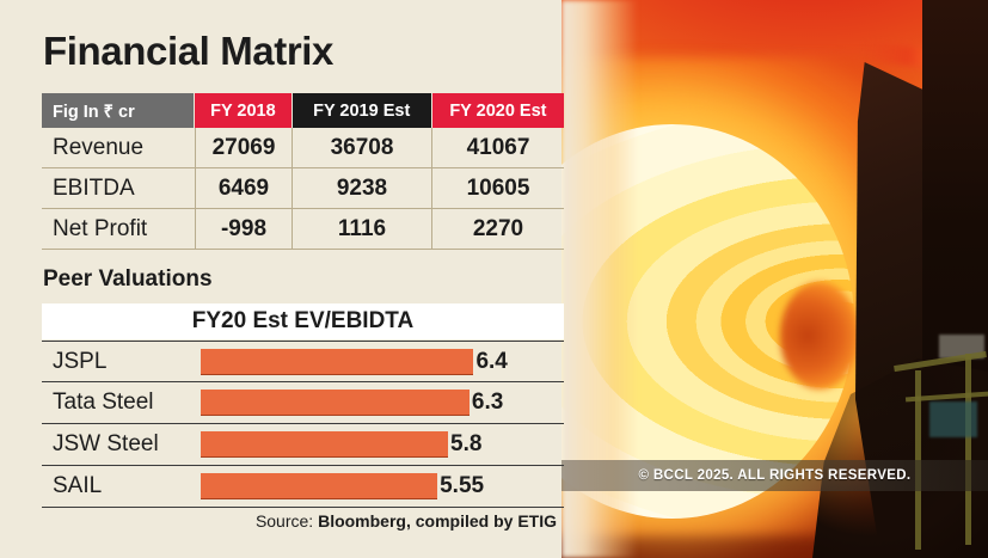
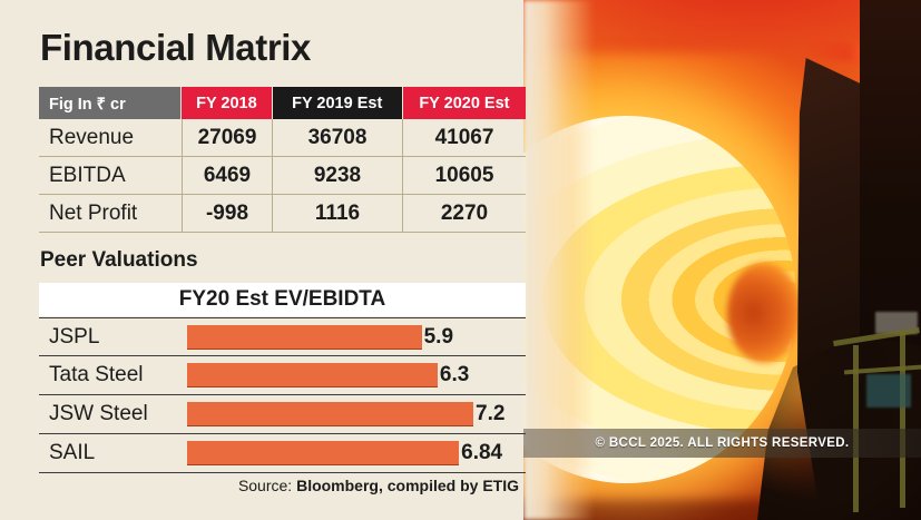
JSPL: 6.4 -> 5.9
JSW Steel: 5.8 -> 7.2
SAIL: 5.55 -> 6.84
